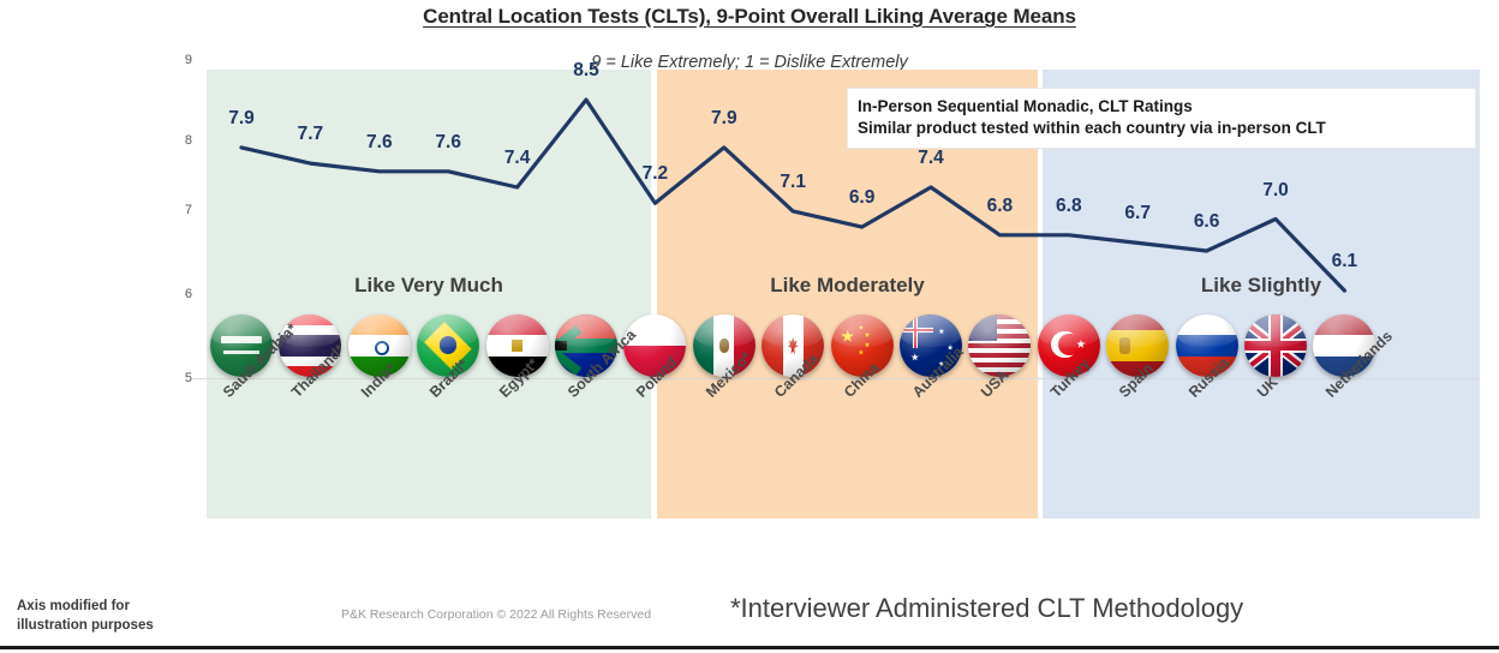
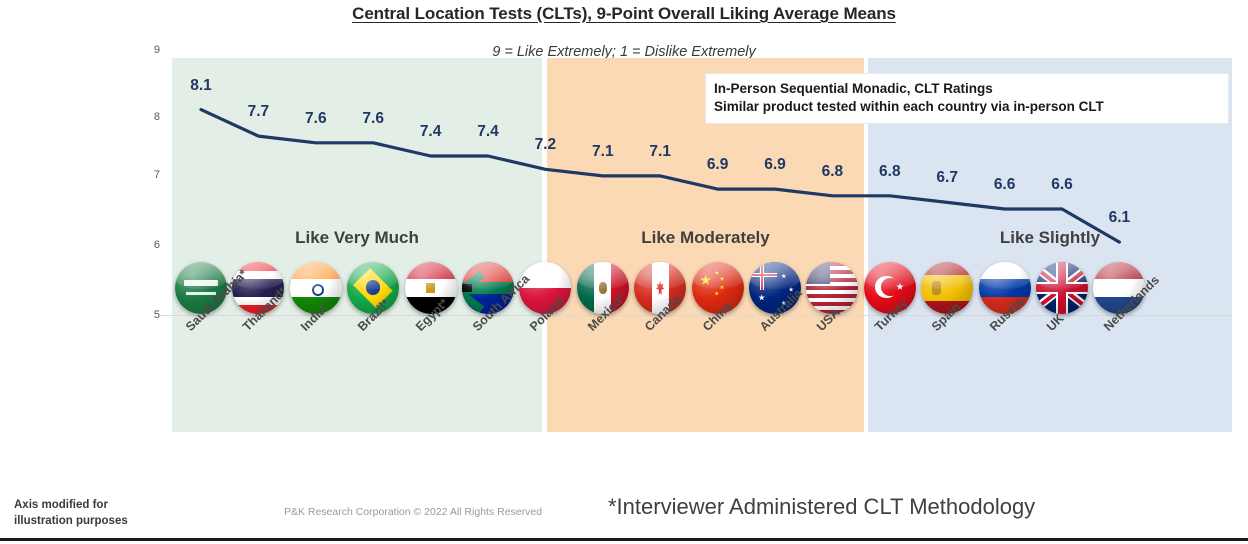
Saudi Arabia*: 7.9 -> 8.1
South Africa: 8.5 -> 7.4
Mexico*: 7.9 -> 7.1
Australia: 7.4 -> 6.9
UK: 7.0 -> 6.6
